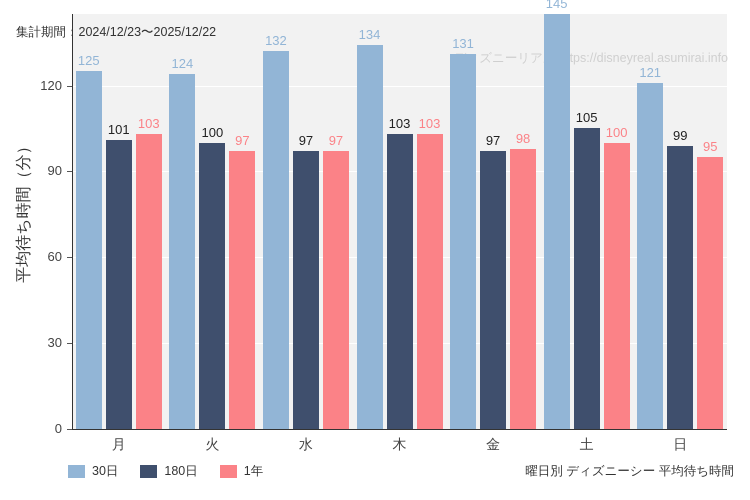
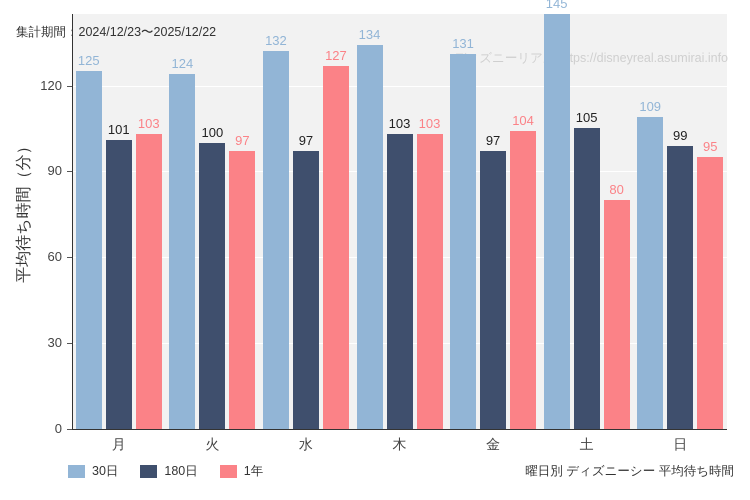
1年/水: 97 -> 127
1年/金: 98 -> 104
1年/土: 100 -> 80
30日/日: 121 -> 109
